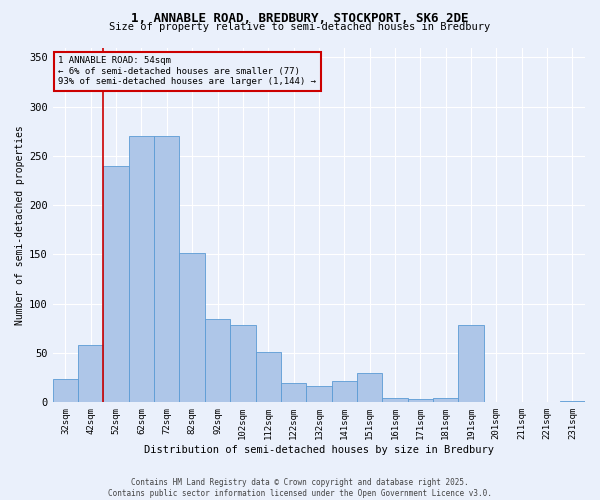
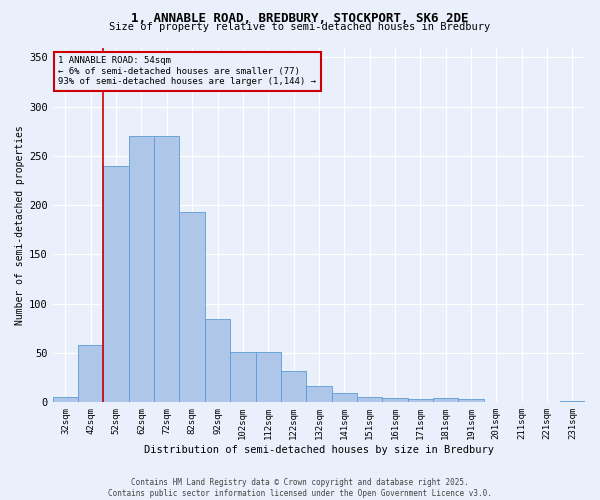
32sqm: 24 -> 5
82sqm: 152 -> 193
102sqm: 78 -> 51
122sqm: 20 -> 32
141sqm: 22 -> 9
151sqm: 30 -> 5
191sqm: 78 -> 3
